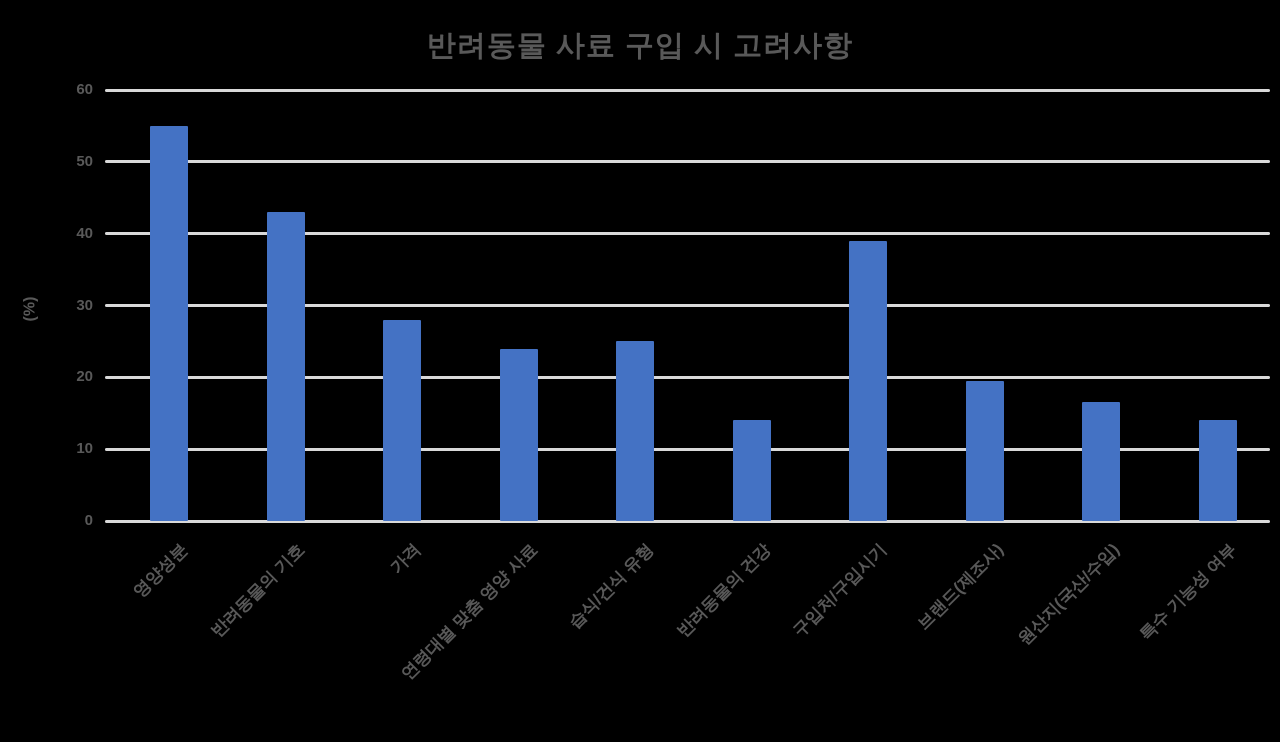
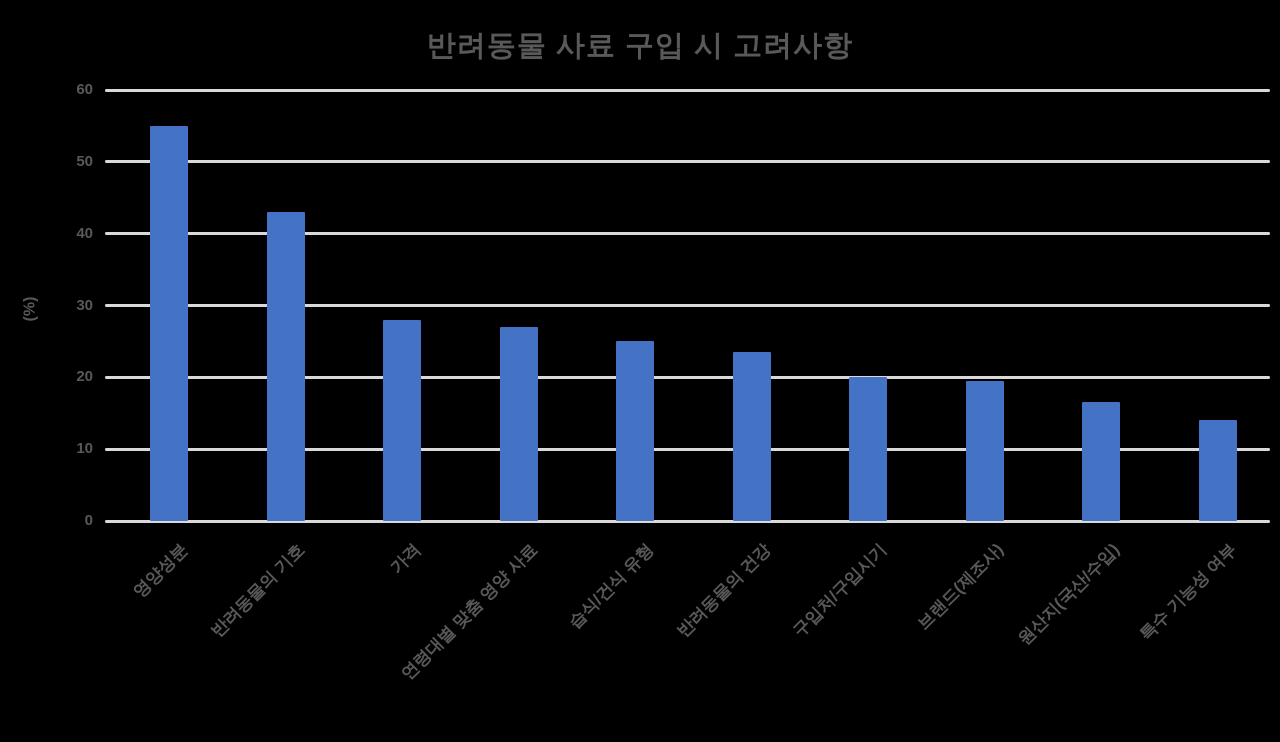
연령대별 맞춤 영양 사료: 24 -> 27
반려동물의 건강: 14 -> 24
구입처/구입시기: 39 -> 20
